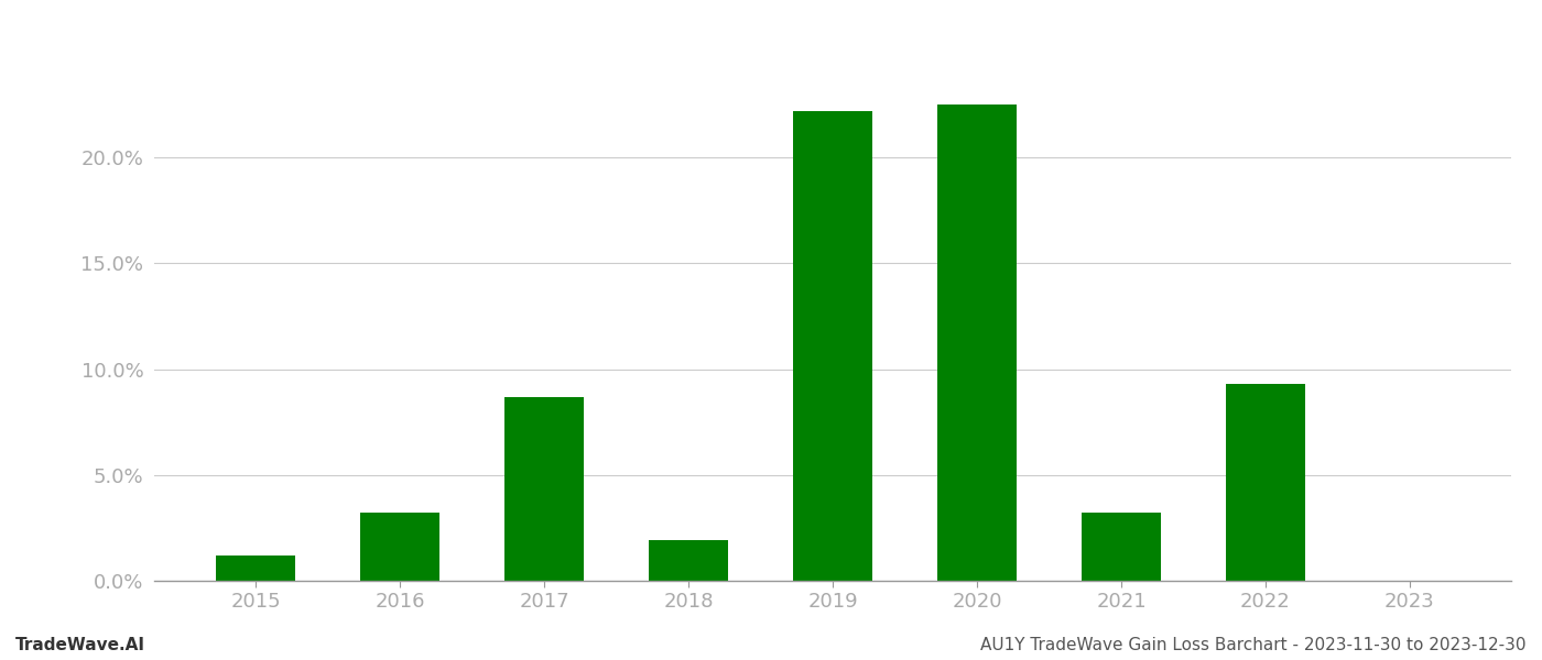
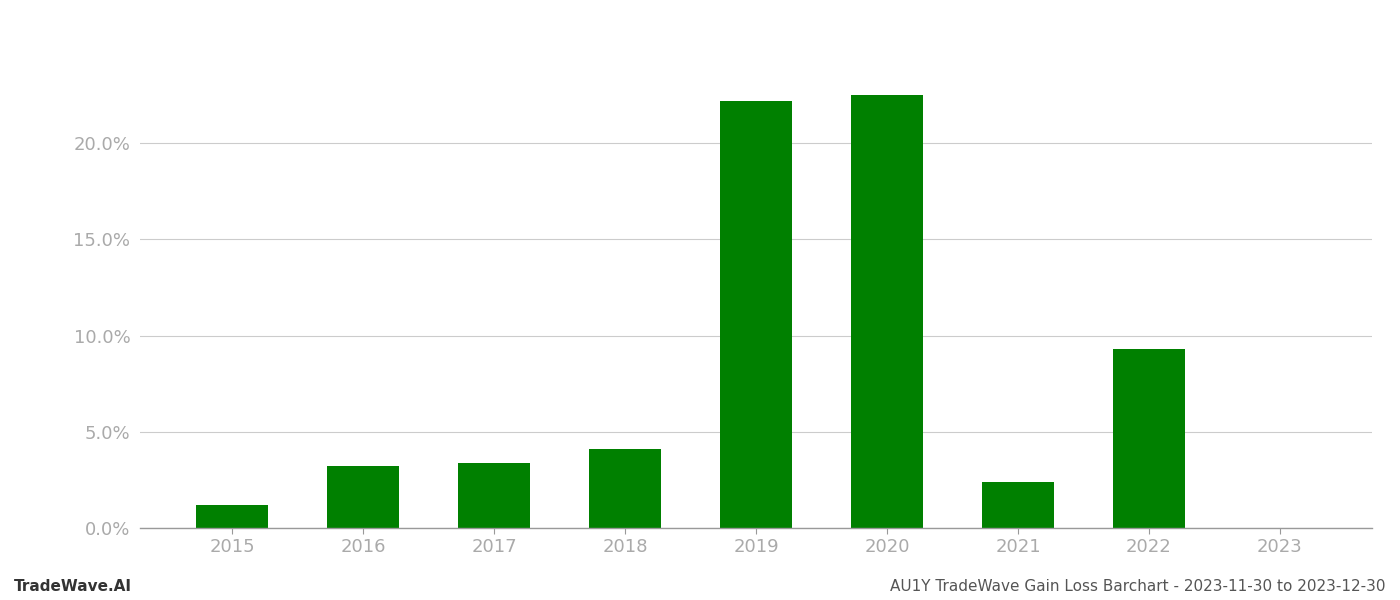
2017: 8.7% -> 3.4%
2018: 1.9% -> 4.1%
2021: 3.2% -> 2.4%
